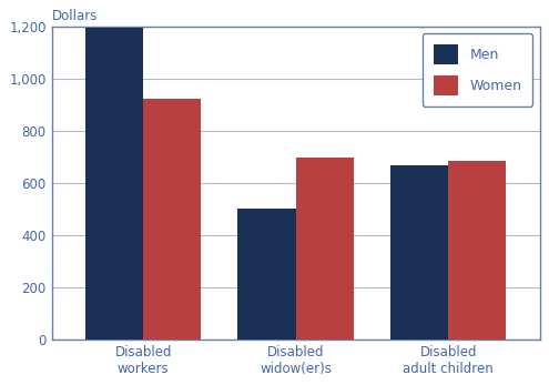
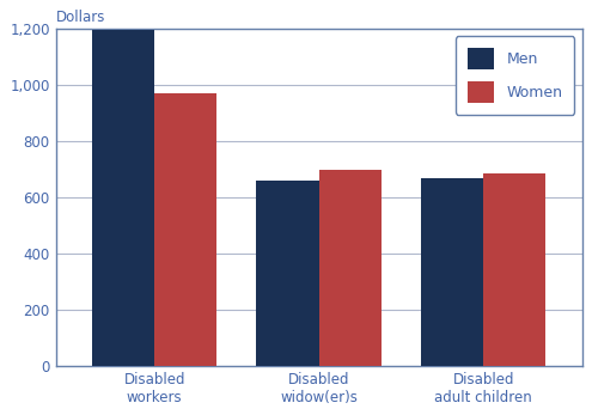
Women/Disabled workers: 921 -> 970
Men/Disabled widow(er)s: 500 -> 660
